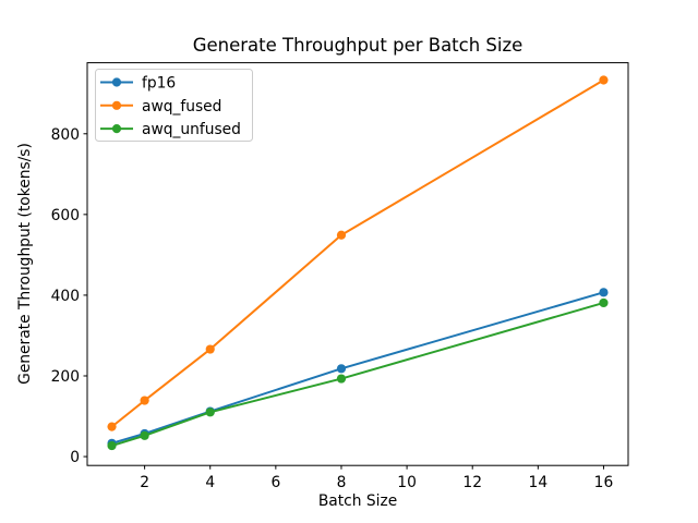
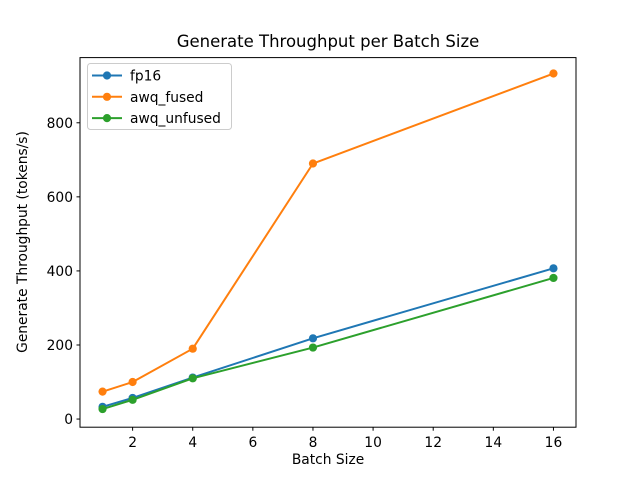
awq_fused/2: 140 -> 100
awq_fused/4: 270 -> 190
awq_fused/8: 550 -> 690
